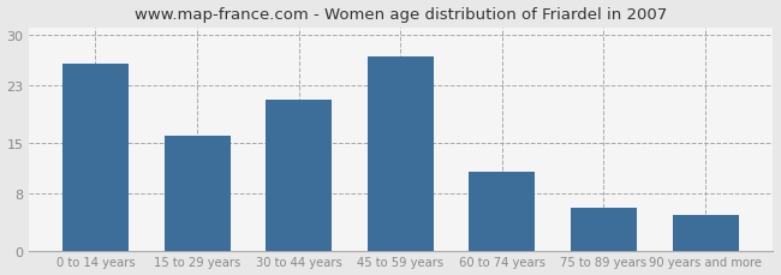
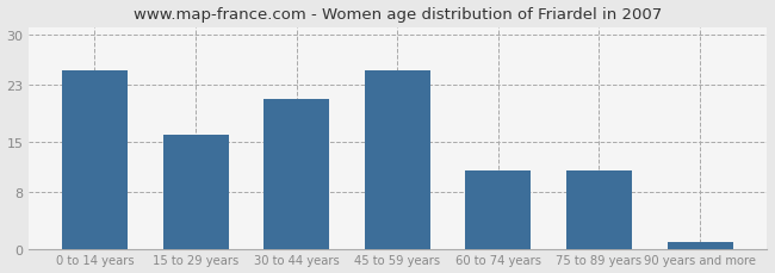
0 to 14 years: 26 -> 25
45 to 59 years: 27 -> 25
75 to 89 years: 6 -> 11
90 years and more: 5 -> 1
